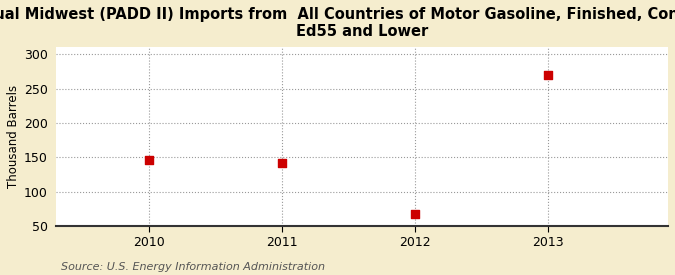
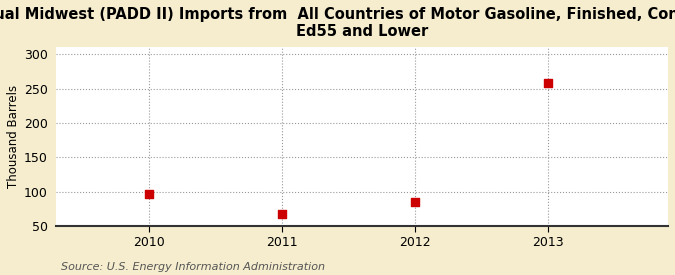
2010: 146 -> 96
2011: 142 -> 67
2012: 68 -> 85
2013: 270 -> 258
